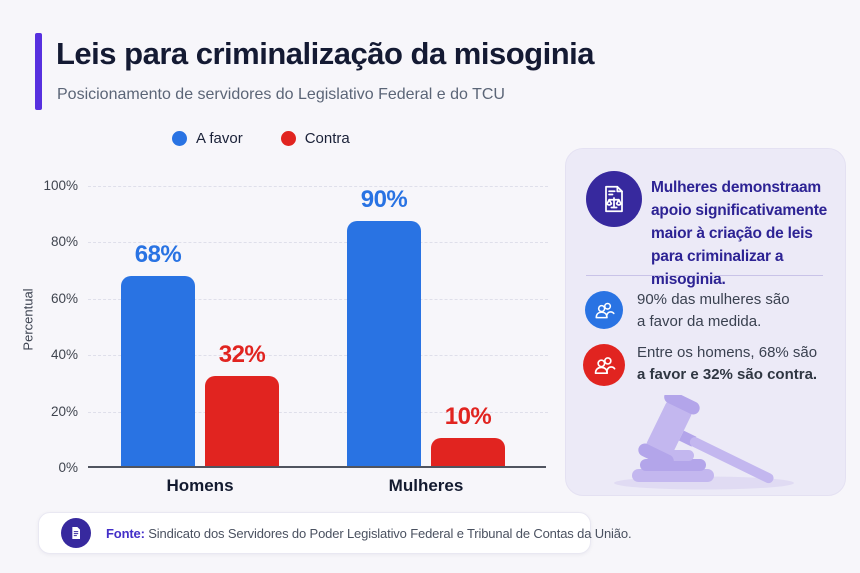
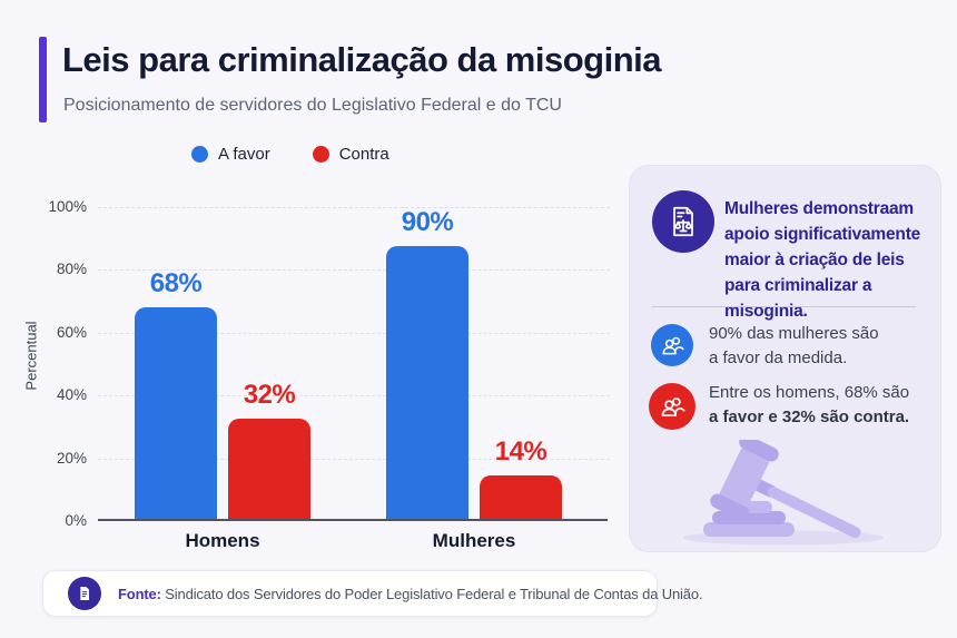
Contra/Mulheres: 10% -> 14%
